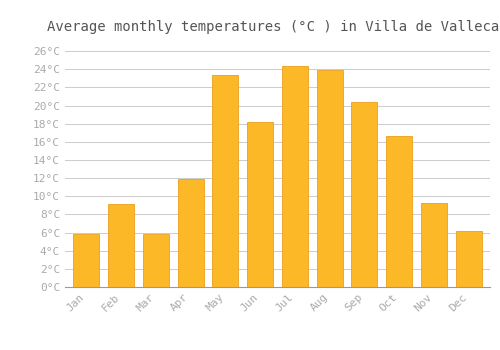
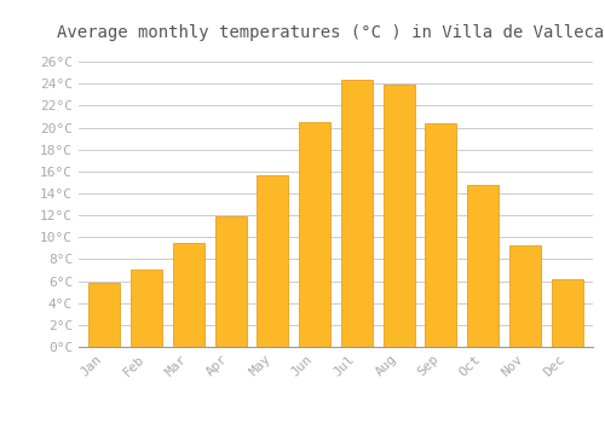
Feb: 9.2°C -> 7.1°C
Mar: 5.8°C -> 9.5°C
May: 23.4°C -> 15.7°C
Jun: 18.2°C -> 20.5°C
Oct: 16.6°C -> 14.8°C
